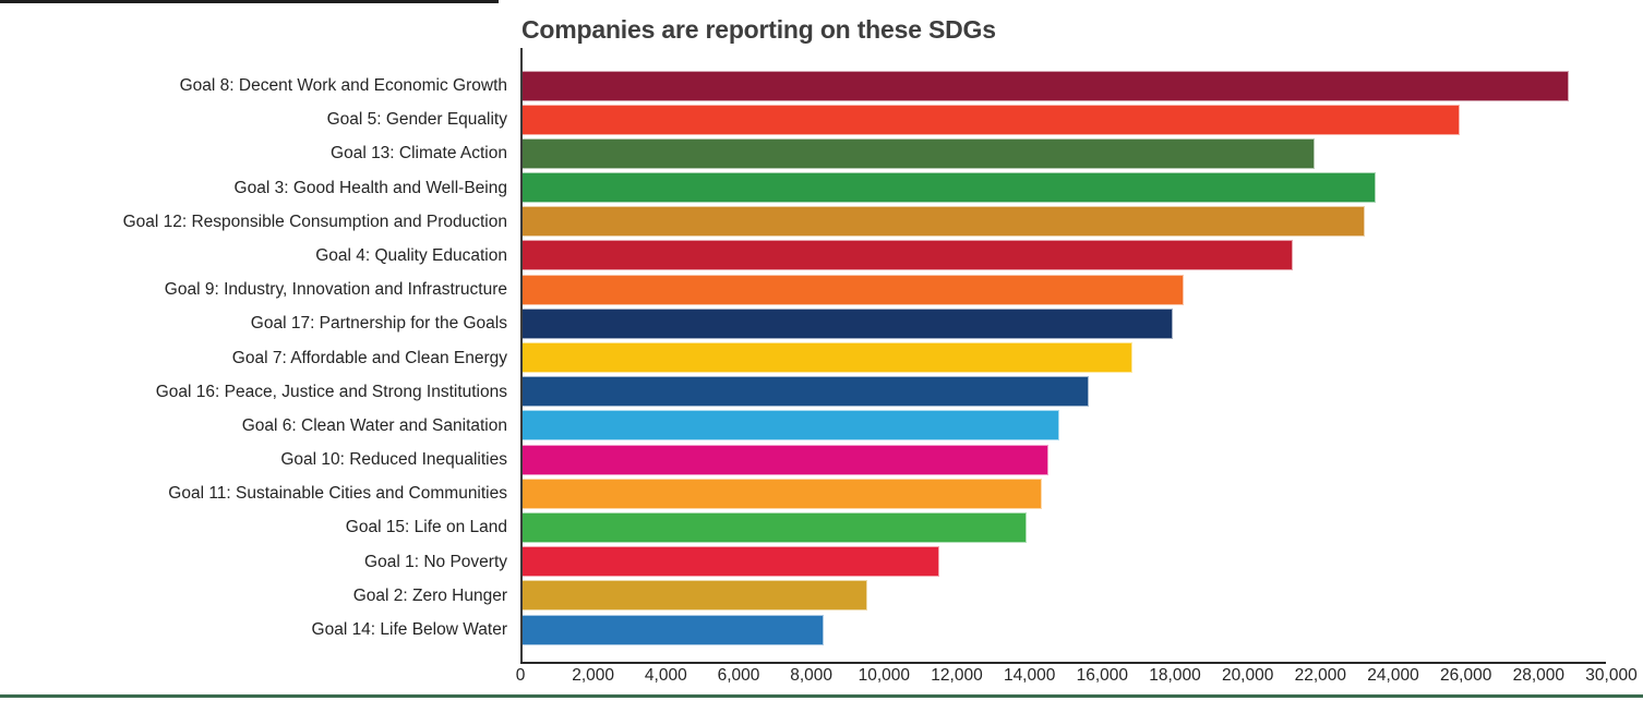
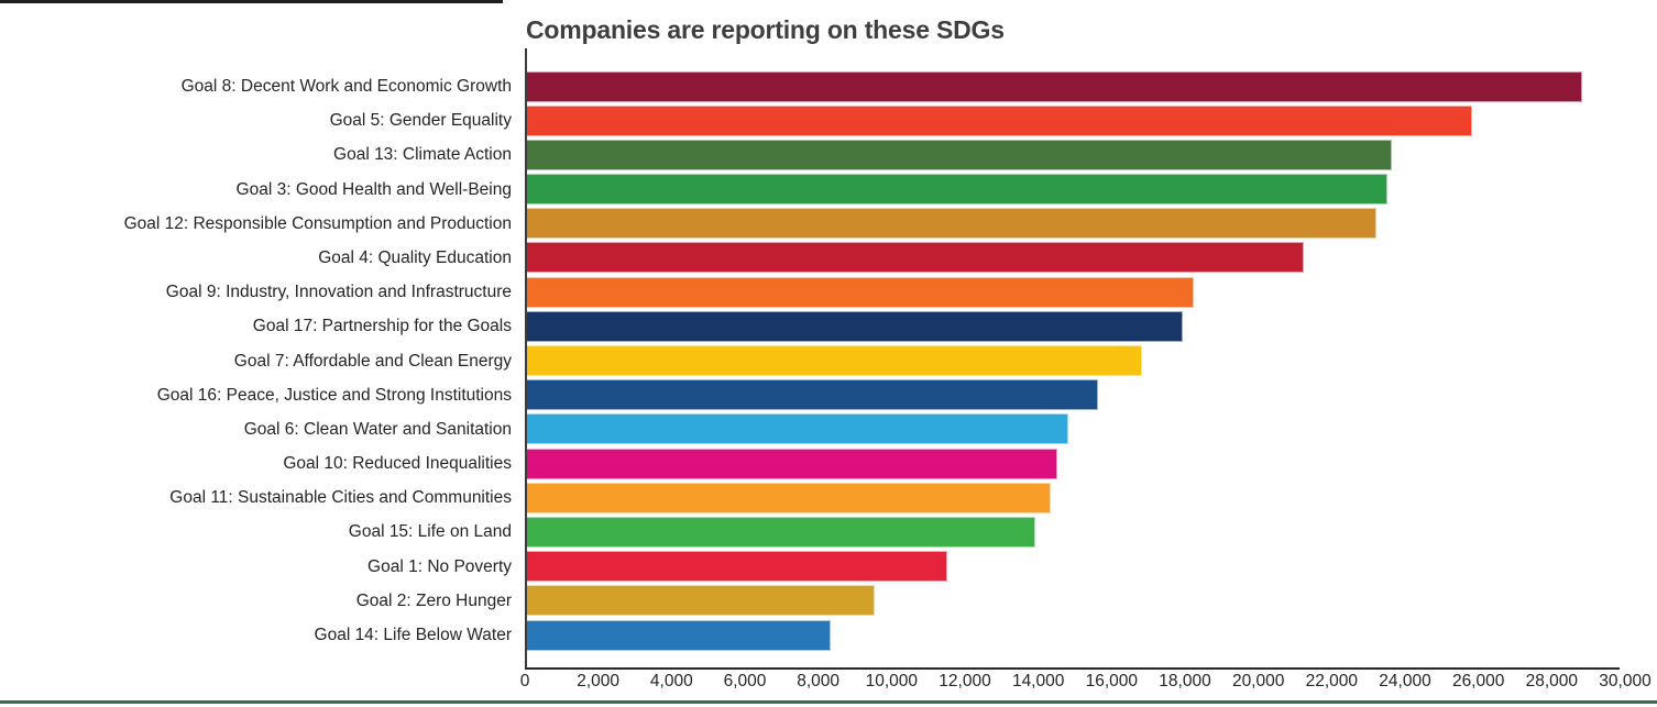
Goal 13: Climate Action: 21800 -> 23600
